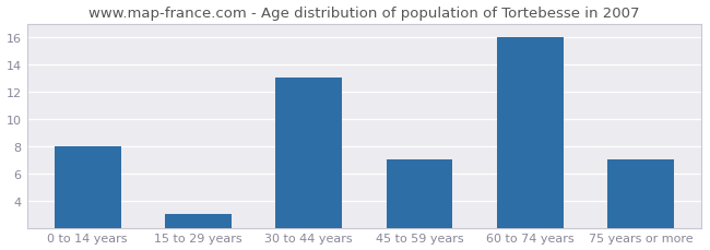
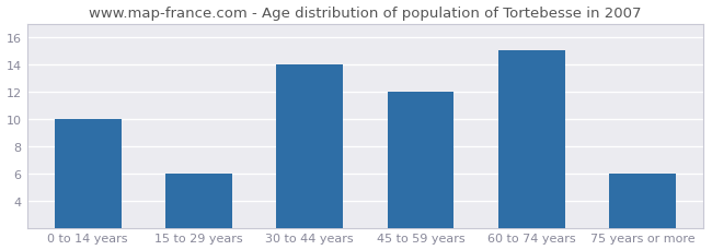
0 to 14 years: 8 -> 10
15 to 29 years: 3 -> 6
30 to 44 years: 13 -> 14
45 to 59 years: 7 -> 12
60 to 74 years: 16 -> 15
75 years or more: 7 -> 6
